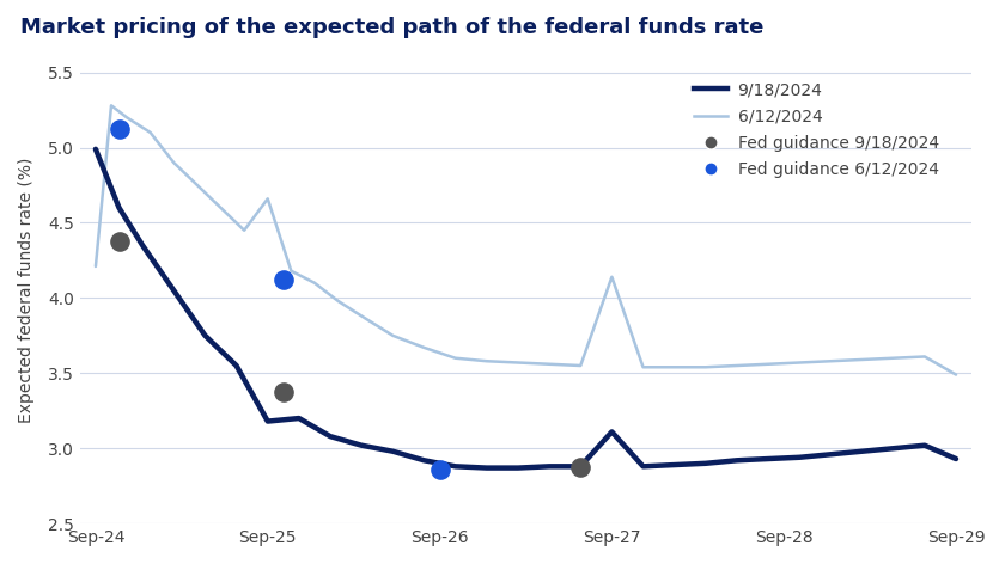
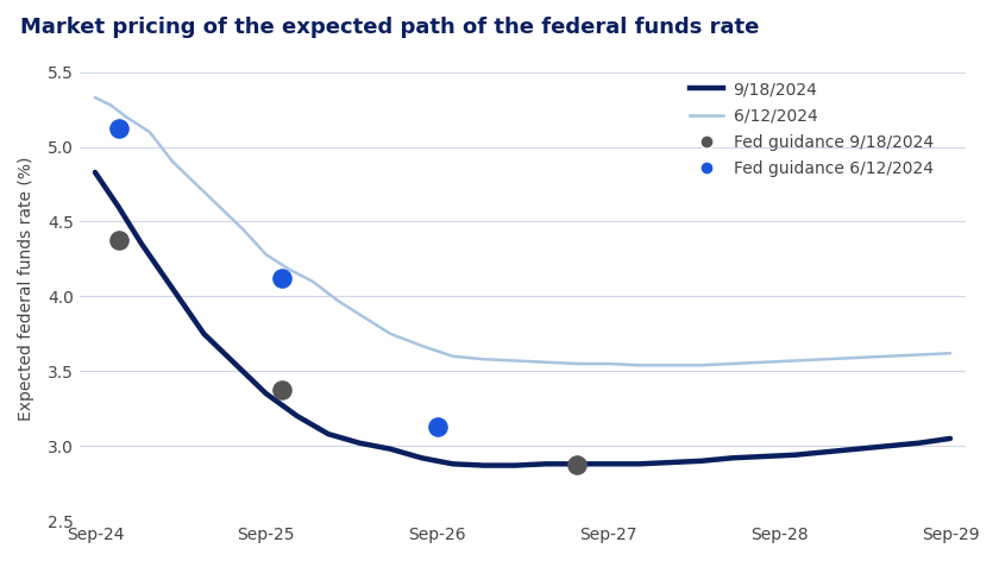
9/18/2024/Sep-24: 4.99 -> 4.83
6/12/2024/Sep-24: 4.21 -> 5.33
9/18/2024/Sep-25: 3.18 -> 3.35
6/12/2024/Sep-25: 4.66 -> 4.28
Fed guidance 6/12/2024/Sep-26: 2.86 -> 3.12
9/18/2024/Sep-27: 3.11 -> 2.88
6/12/2024/Sep-27: 4.14 -> 3.55
9/18/2024/Sep-29: 2.93 -> 3.05
6/12/2024/Sep-29: 3.49 -> 3.62
